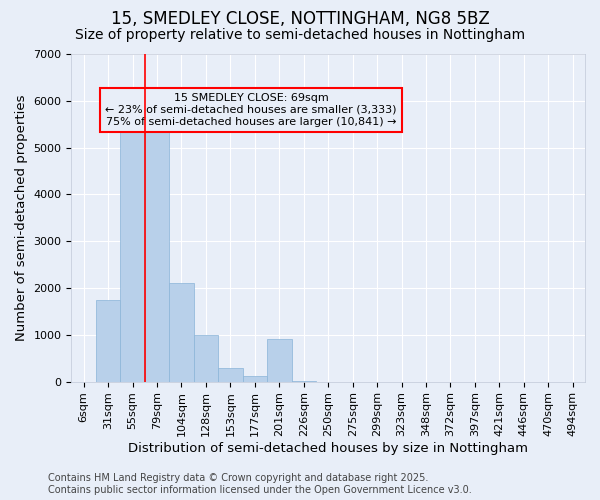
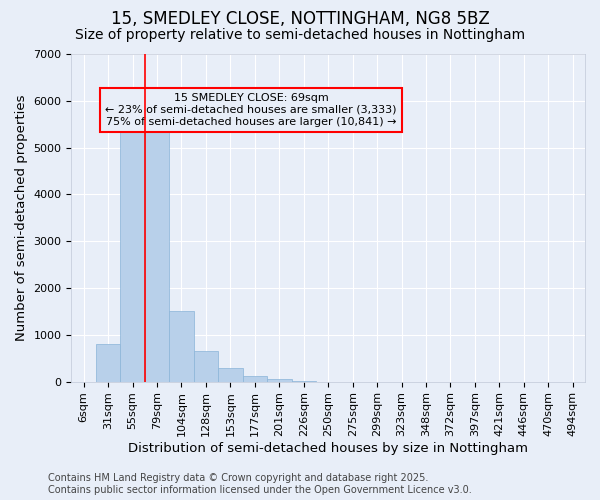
31sqm: 1750 -> 800
104sqm: 2100 -> 1500
128sqm: 1000 -> 650
201sqm: 900 -> 50
